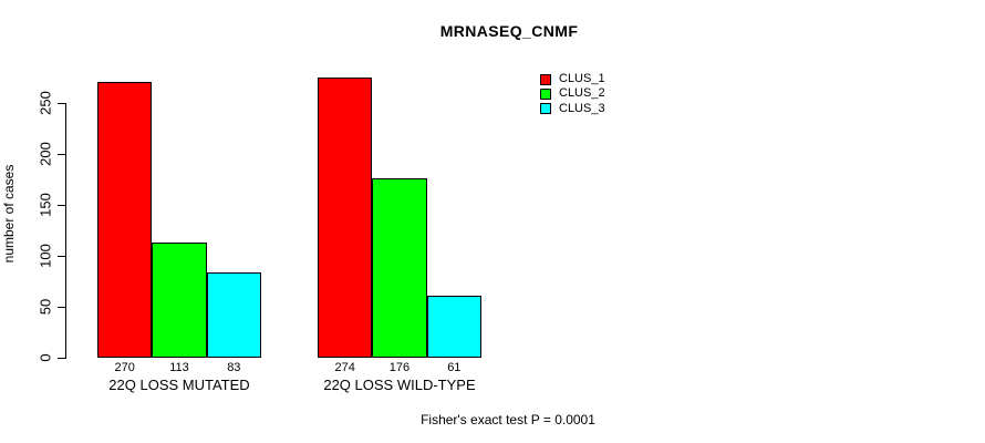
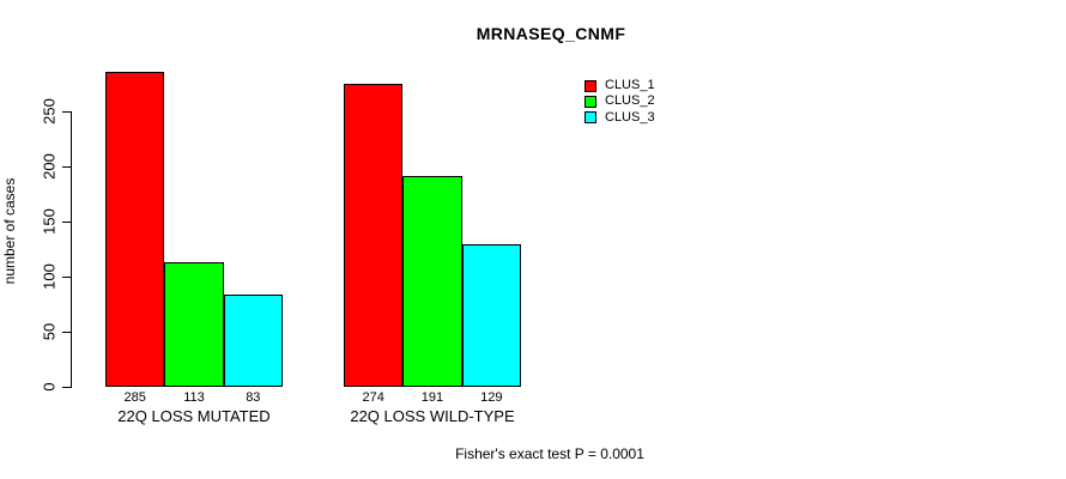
CLUS_1/22Q LOSS MUTATED: 270 -> 285
CLUS_2/22Q LOSS WILD-TYPE: 176 -> 191
CLUS_3/22Q LOSS WILD-TYPE: 61 -> 129
